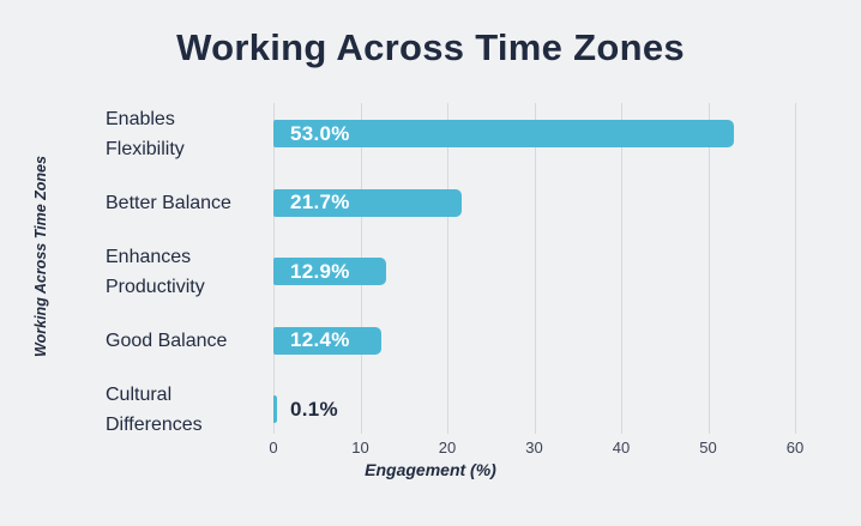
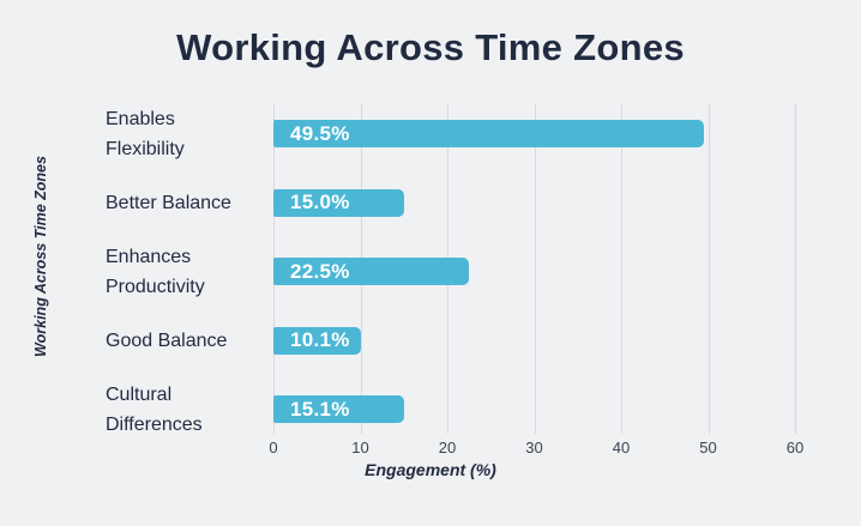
Enables Flexibility: 53.0% -> 49.5%
Better Balance: 21.7% -> 15.0%
Enhances Productivity: 12.9% -> 22.5%
Good Balance: 12.4% -> 10.1%
Cultural Differences: 0.1% -> 15.1%
